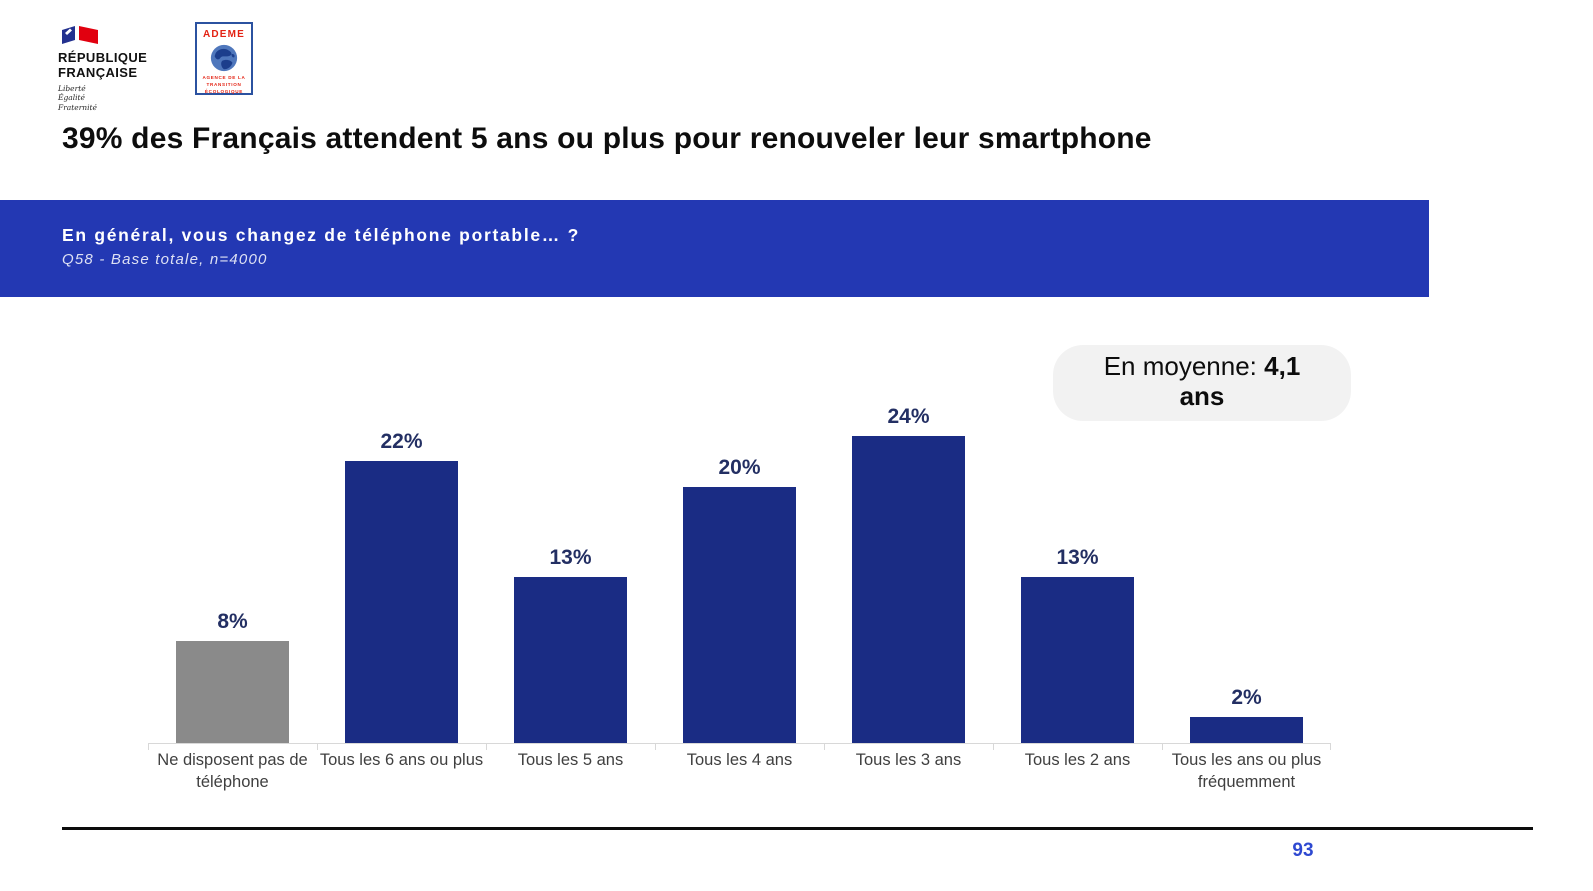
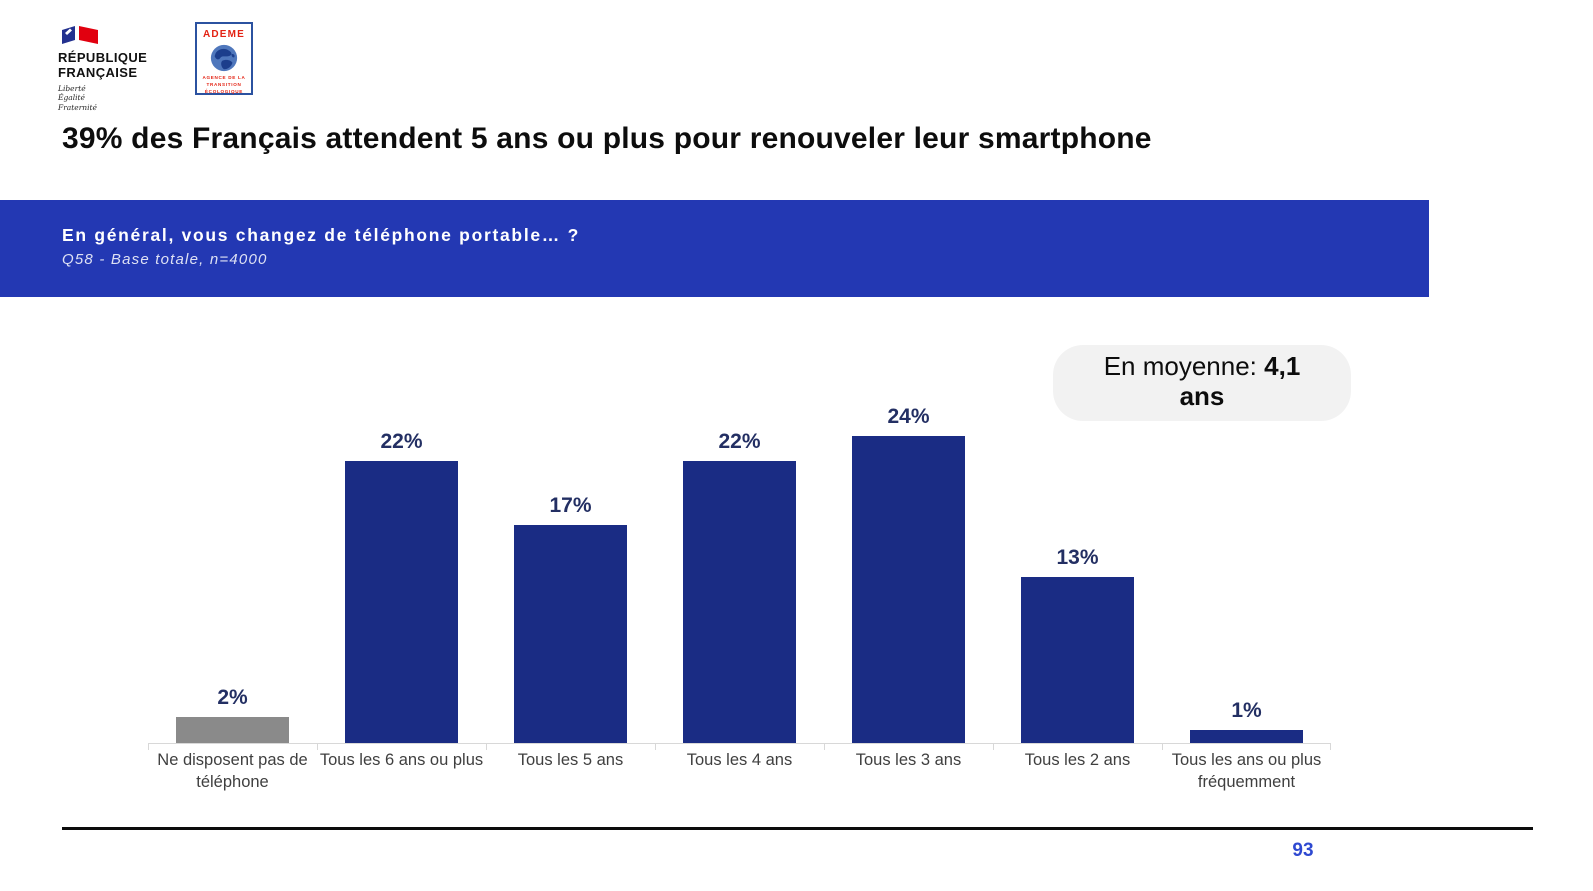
Ne disposent pas de téléphone: 8% -> 2%
Tous les 5 ans: 13% -> 17%
Tous les 4 ans: 20% -> 22%
Tous les ans ou plus fréquemment: 2% -> 1%
